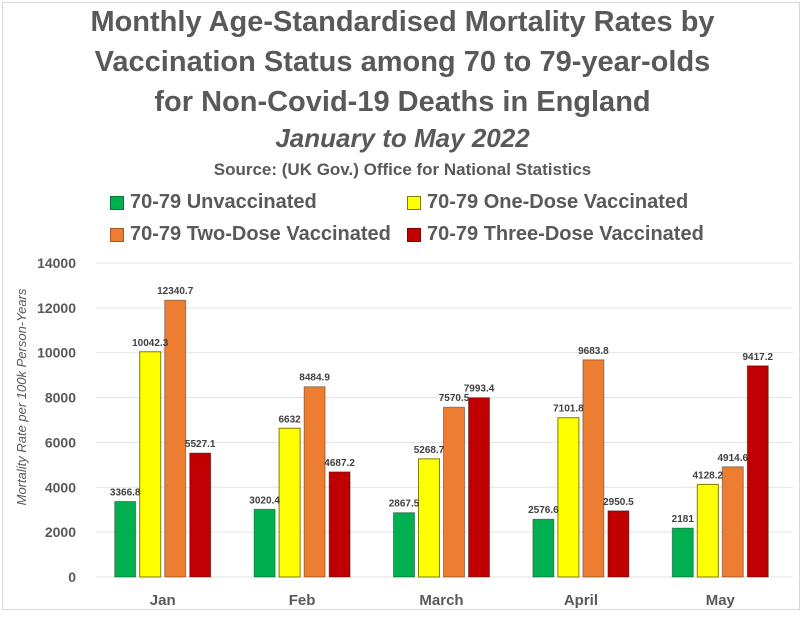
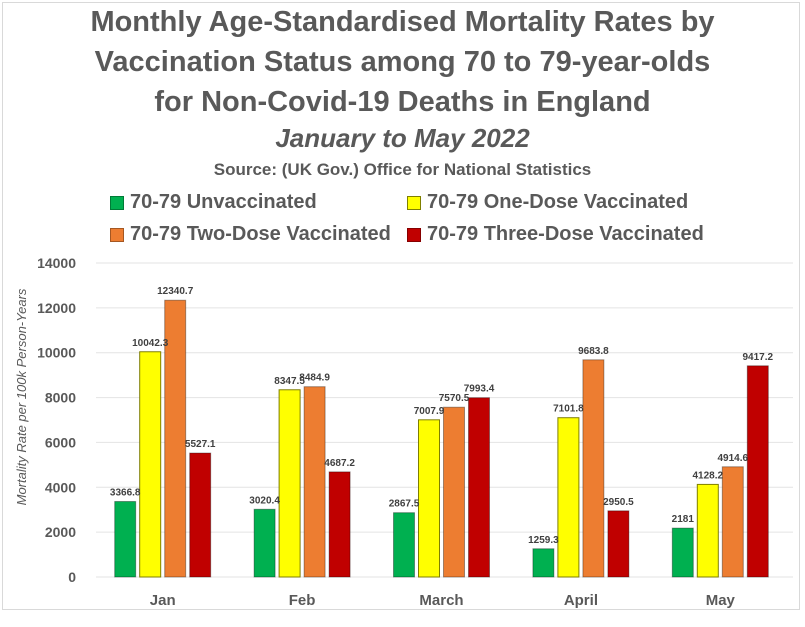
70-79 One-Dose Vaccinated/Feb: 6632 -> 8347.5
70-79 One-Dose Vaccinated/March: 5268.7 -> 7007.9
70-79 Unvaccinated/April: 2576.6 -> 1259.3
